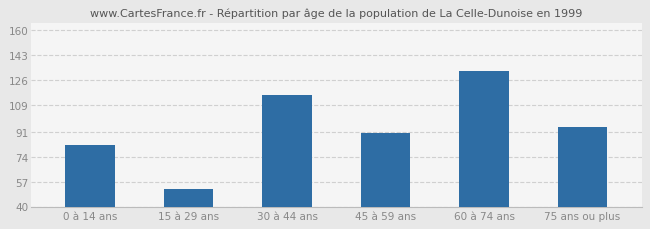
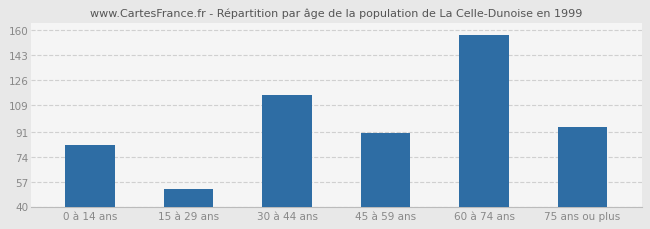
60 à 74 ans: 132 -> 157
